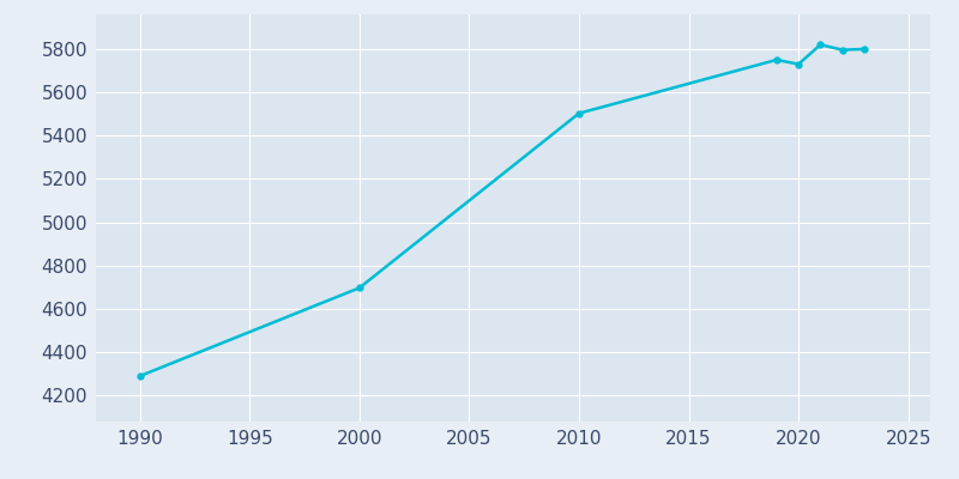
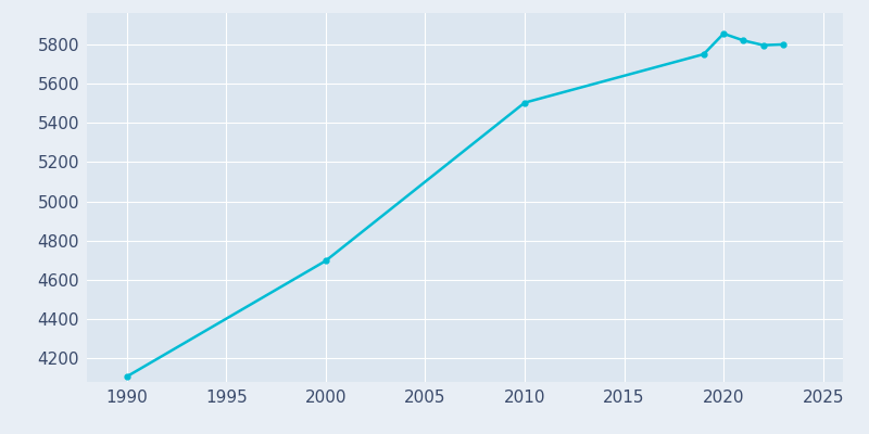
1990: 4290 -> 4110
2020: 5730 -> 5860
